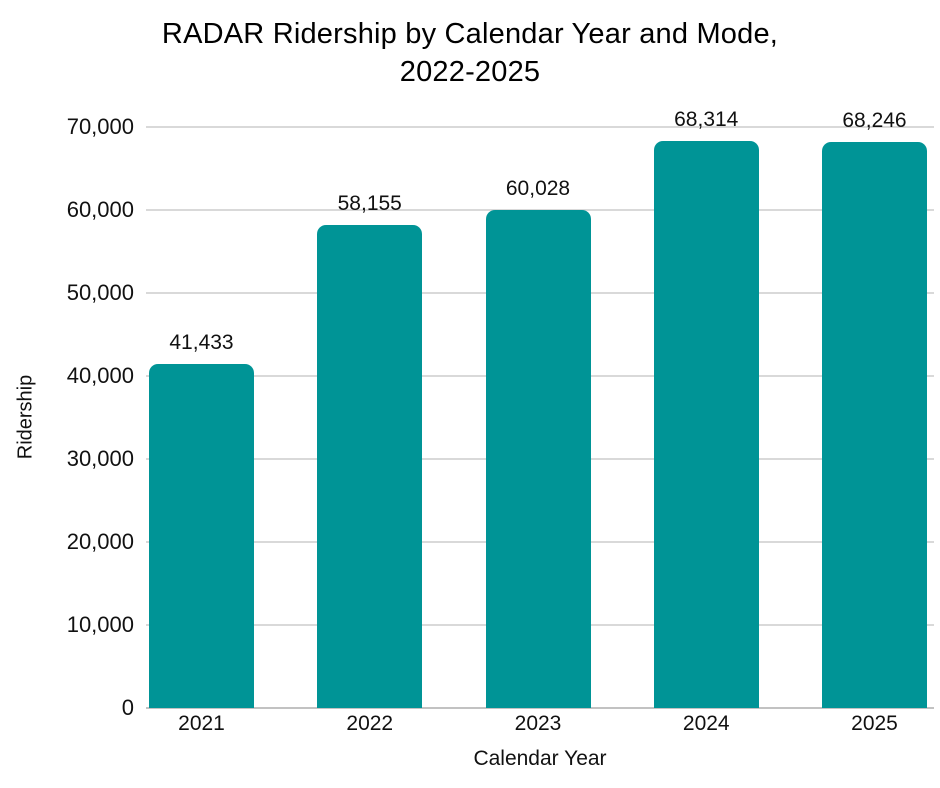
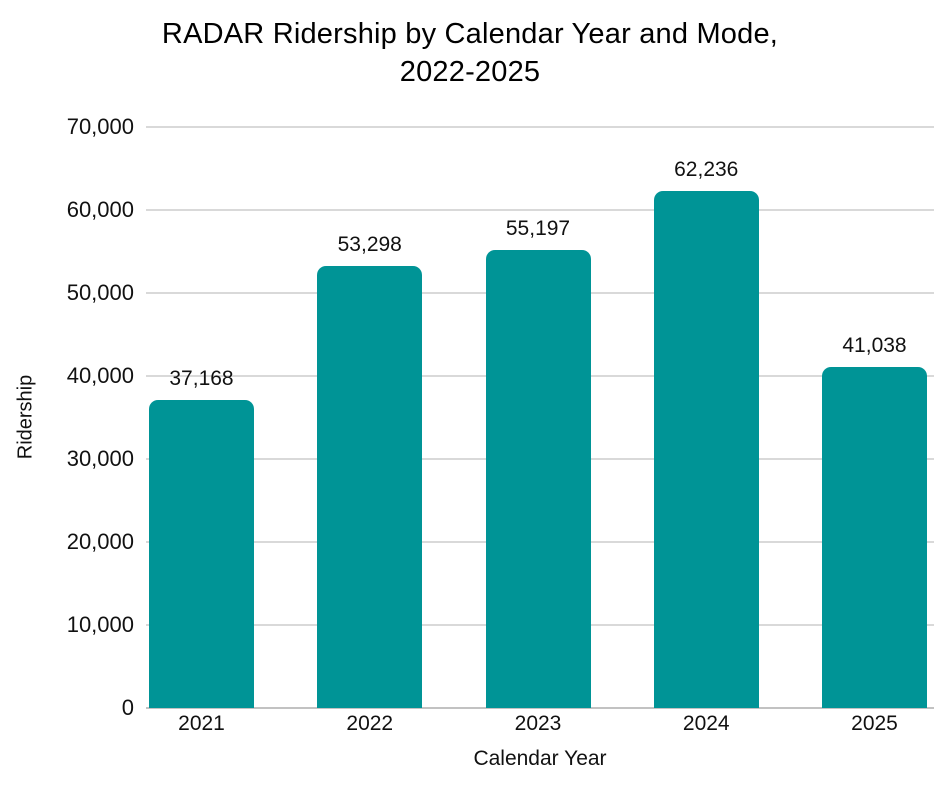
2021: 41,433 -> 37,168
2022: 58,155 -> 53,298
2023: 60,028 -> 55,197
2024: 68,314 -> 62,236
2025: 68,246 -> 41,038
